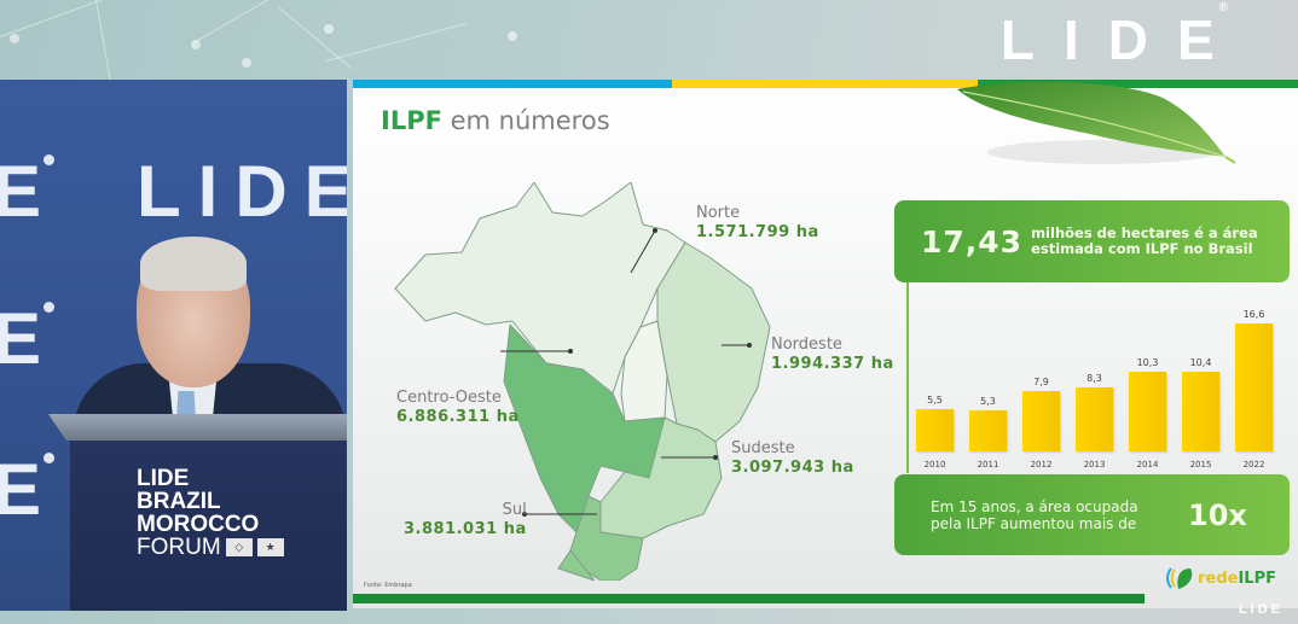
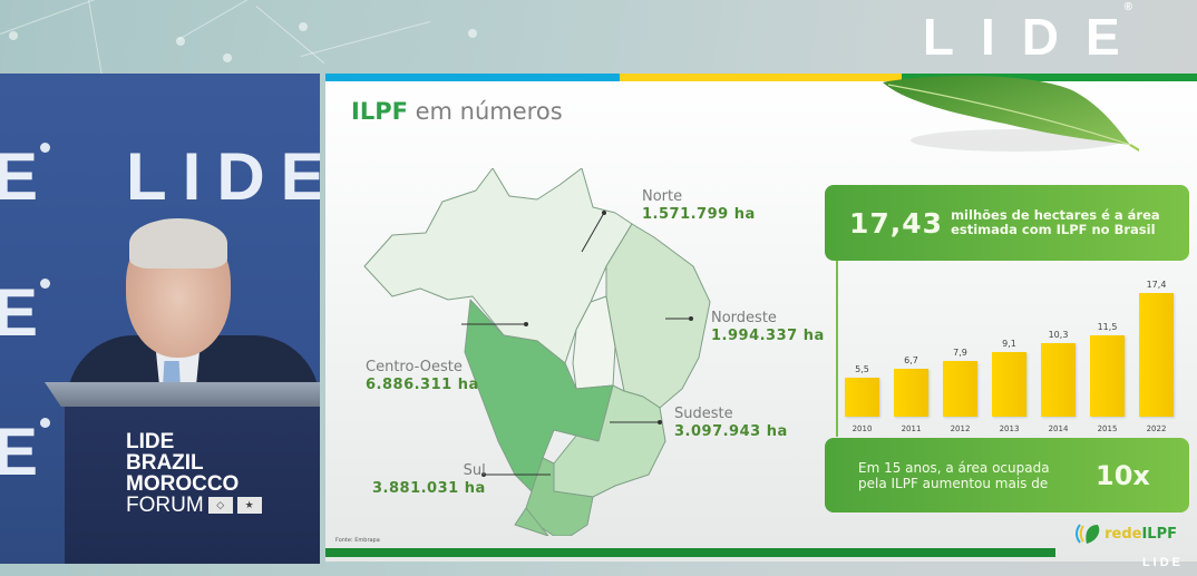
2011: 5,3 -> 6,7
2013: 8,3 -> 9,1
2015: 10,4 -> 11,5
2022: 16,6 -> 17,4
